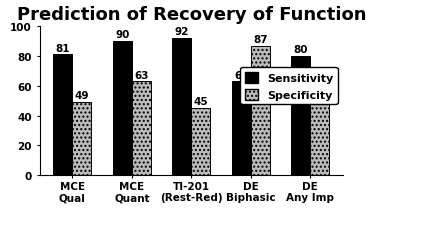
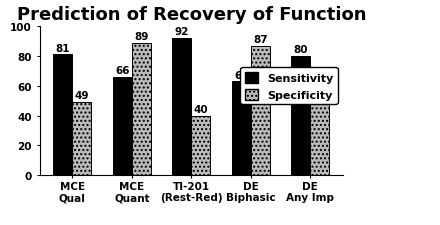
Sensitivity/MCE Quant: 90 -> 66
Specificity/MCE Quant: 63 -> 89
Specificity/TI-201 (Rest-Red): 45 -> 40
